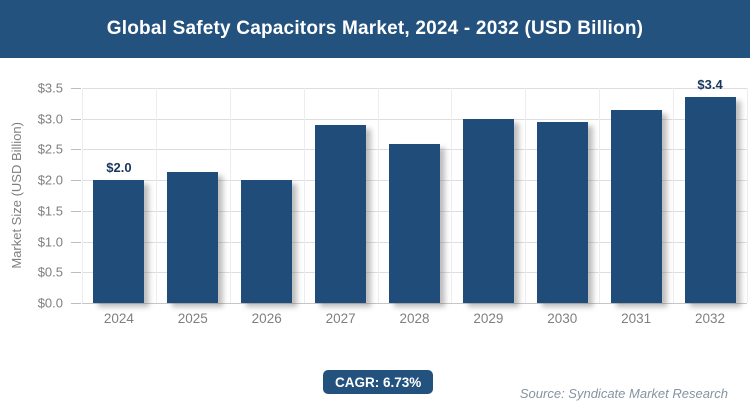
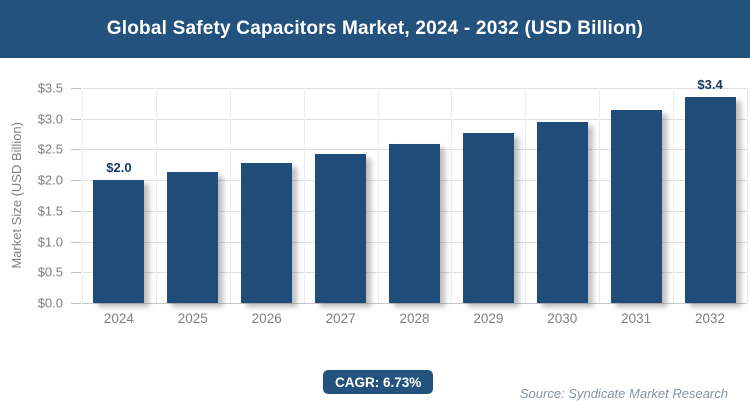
2026: $2.0 -> $2.3
2027: $2.9 -> $2.4
2029: $3.0 -> $2.8
